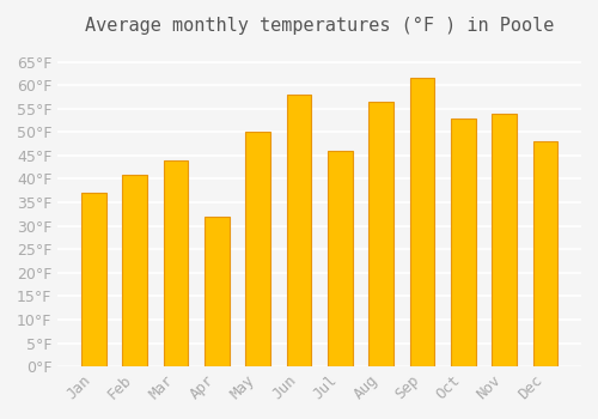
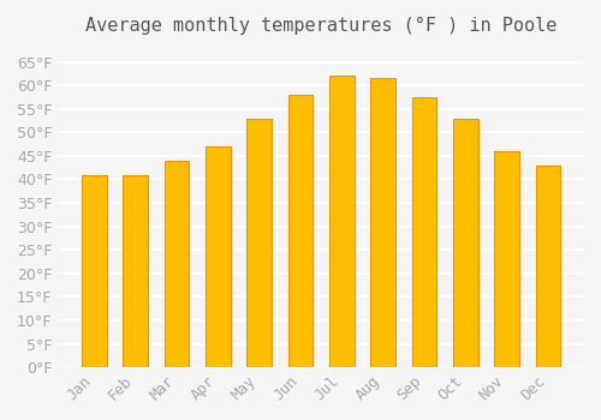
Jan: 37.0°F -> 41.0°F
Apr: 32.0°F -> 47.0°F
May: 50.0°F -> 53.0°F
Jul: 46.0°F -> 62.0°F
Aug: 56.5°F -> 61.5°F
Sep: 61.5°F -> 57.5°F
Nov: 54.0°F -> 46.0°F
Dec: 48.0°F -> 43.0°F
